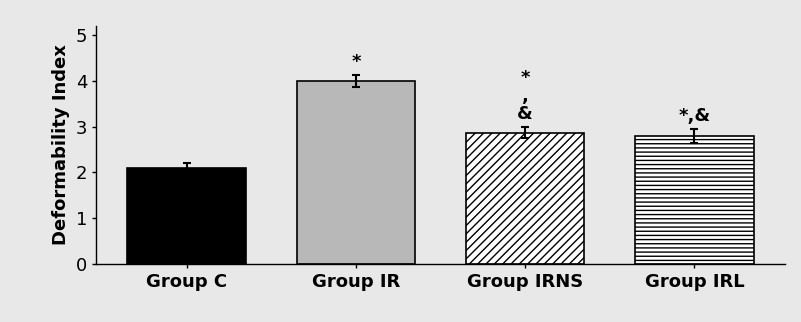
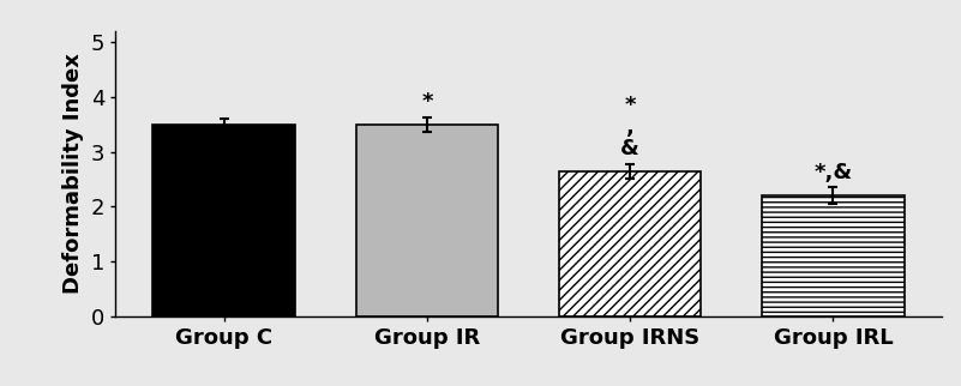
Group C: 2.10 -> 3.50
Group IR: 4.00 -> 3.50
Group IRNS: 2.87 -> 2.65
Group IRL: 2.80 -> 2.20
